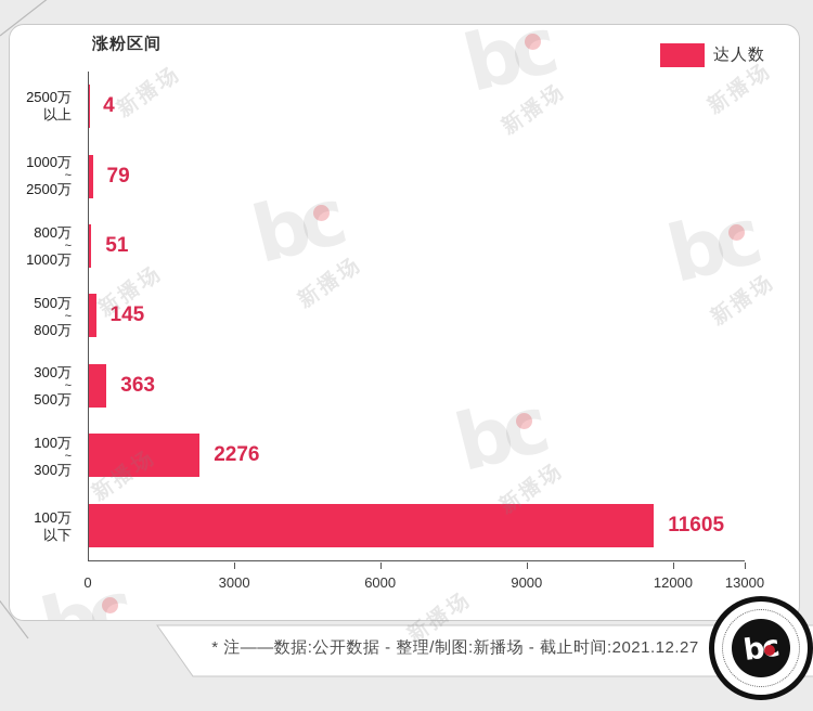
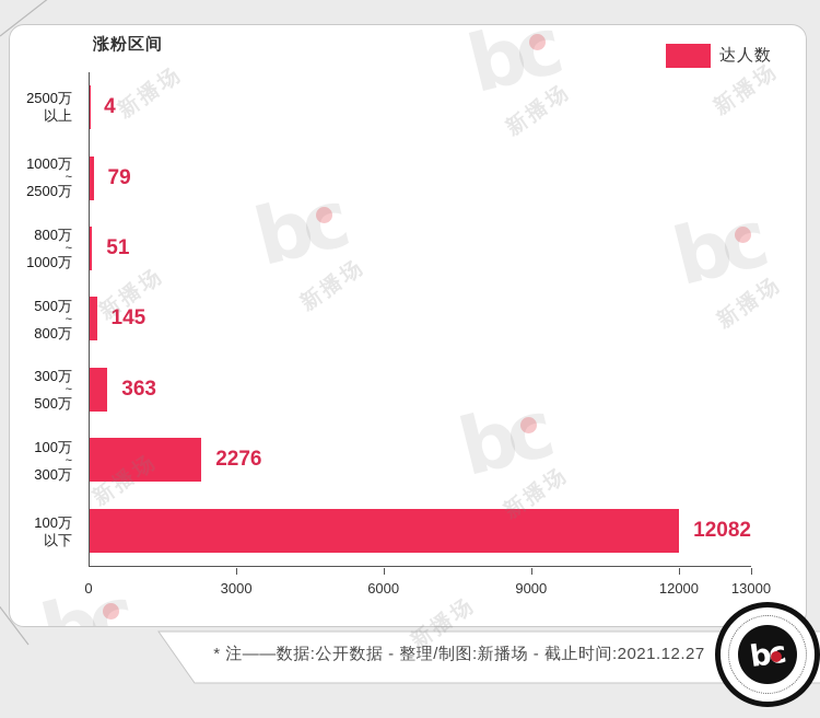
100万以下: 11605 -> 12082
